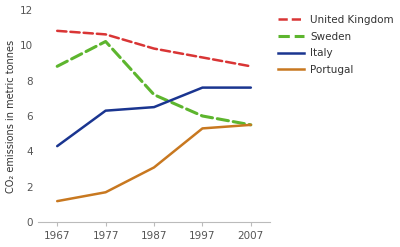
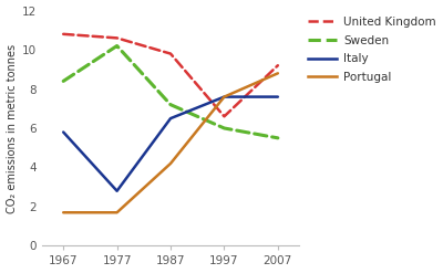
Sweden/1967: 8.8 -> 8.4
Italy/1967: 4.3 -> 5.8
Portugal/1967: 1.2 -> 1.7
Italy/1977: 6.3 -> 2.8
Portugal/1987: 3.1 -> 4.2
United Kingdom/1997: 9.3 -> 6.6
Portugal/1997: 5.3 -> 7.6
United Kingdom/2007: 8.8 -> 9.2
Portugal/2007: 5.5 -> 8.8
